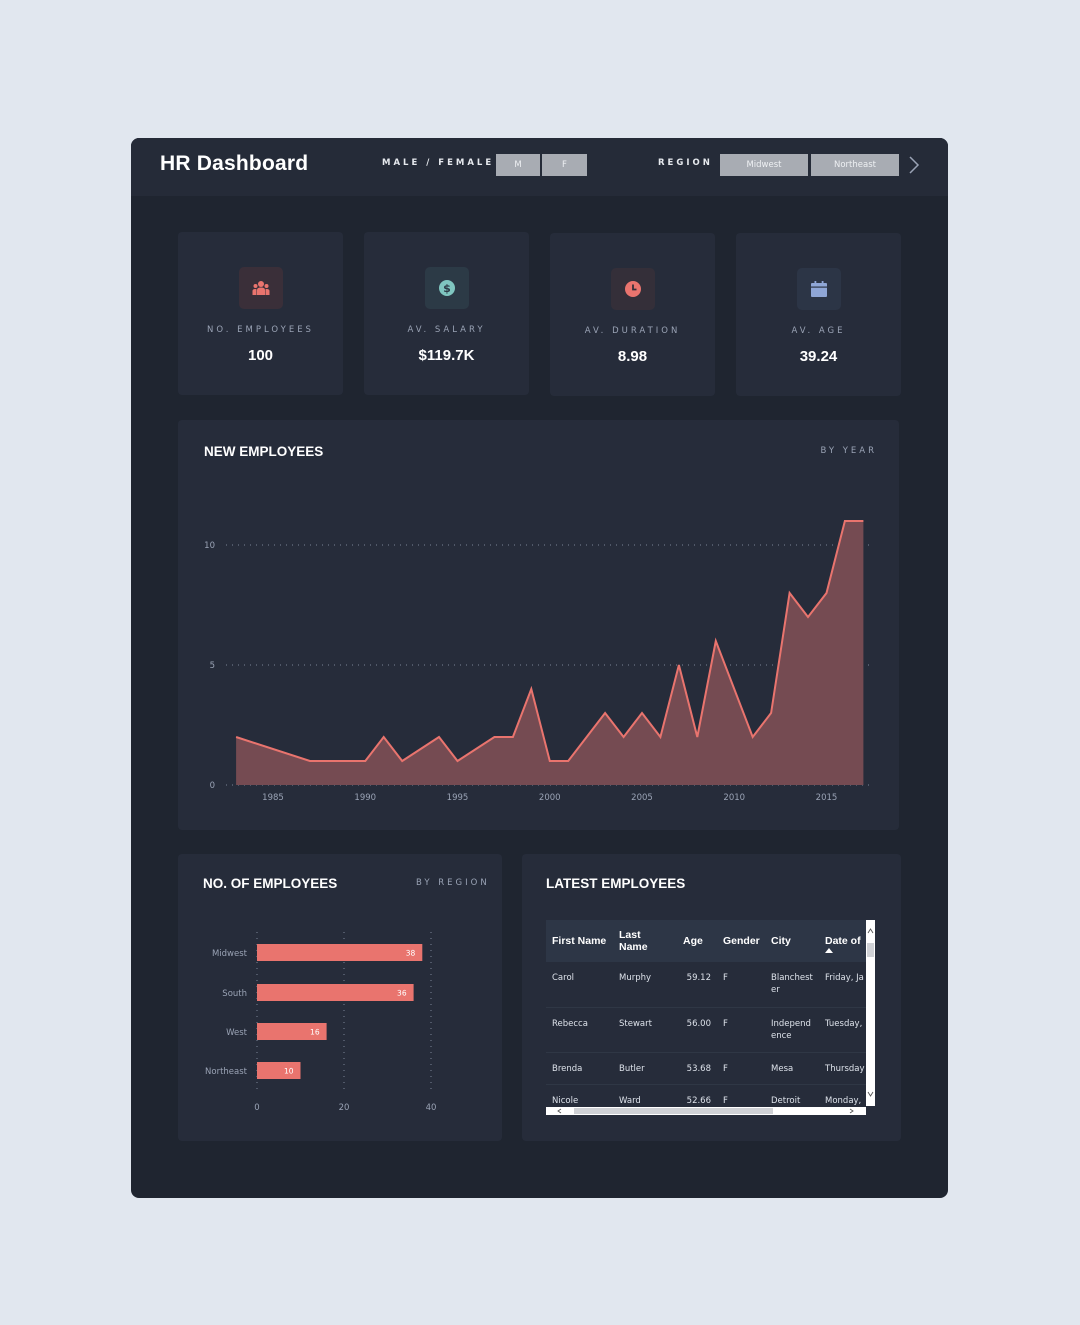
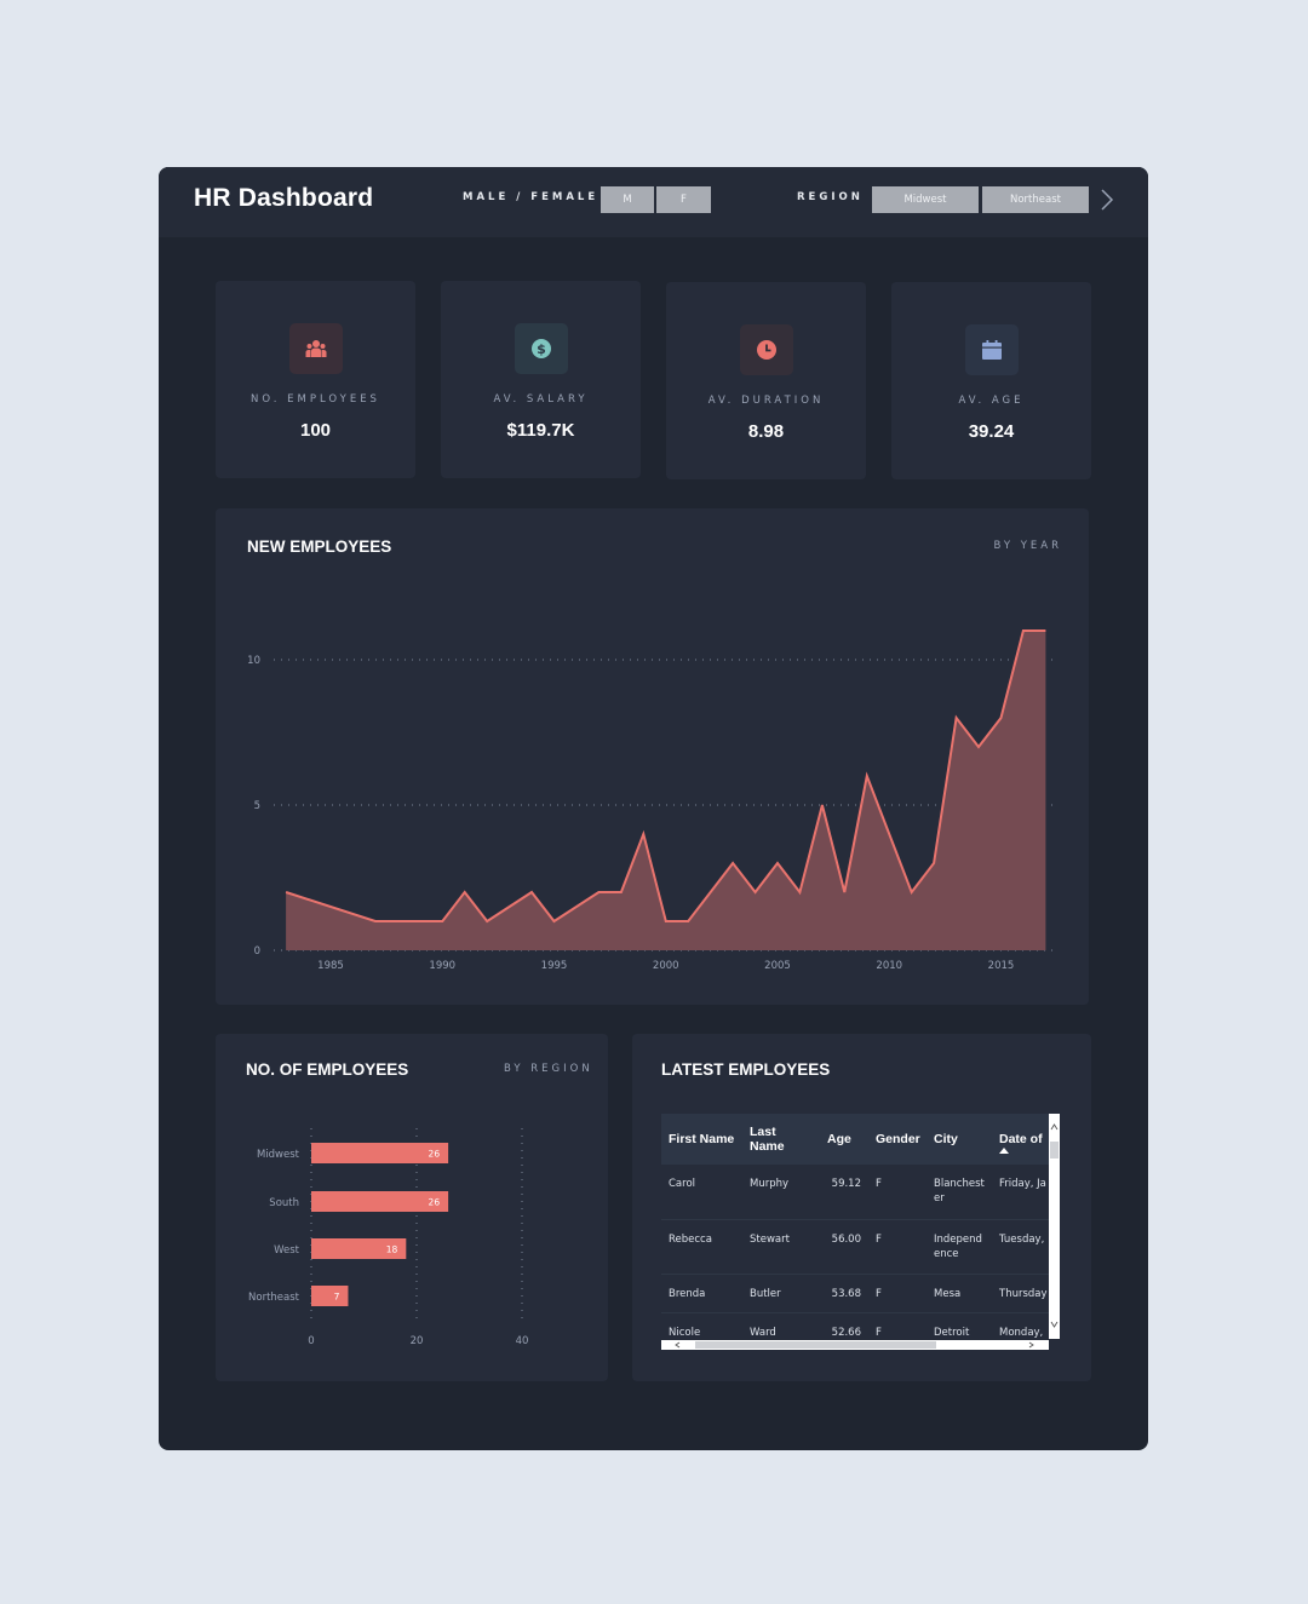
NO. OF EMPLOYEES/Midwest: 38 -> 26
NO. OF EMPLOYEES/South: 36 -> 26
NO. OF EMPLOYEES/West: 16 -> 18
NO. OF EMPLOYEES/Northeast: 10 -> 7
